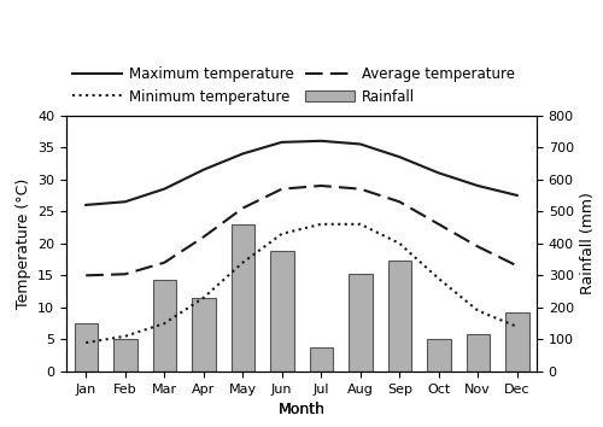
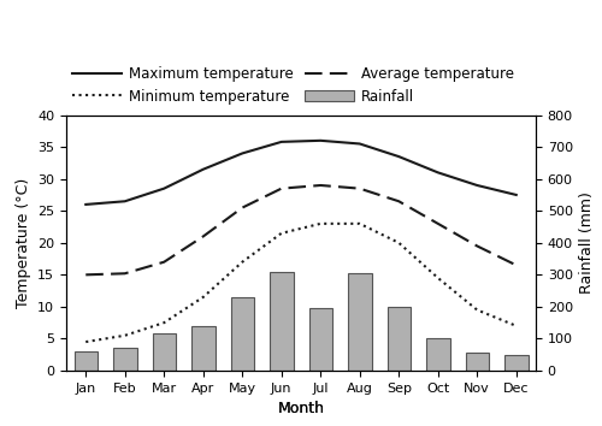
Rainfall/Jan: 150 -> 62
Rainfall/Feb: 100 -> 70
Rainfall/Mar: 285 -> 115
Rainfall/Apr: 230 -> 140
Rainfall/May: 460 -> 230
Rainfall/Jun: 375 -> 310
Rainfall/Jul: 75 -> 195
Rainfall/Sep: 345 -> 200
Rainfall/Nov: 115 -> 55
Rainfall/Dec: 185 -> 50
